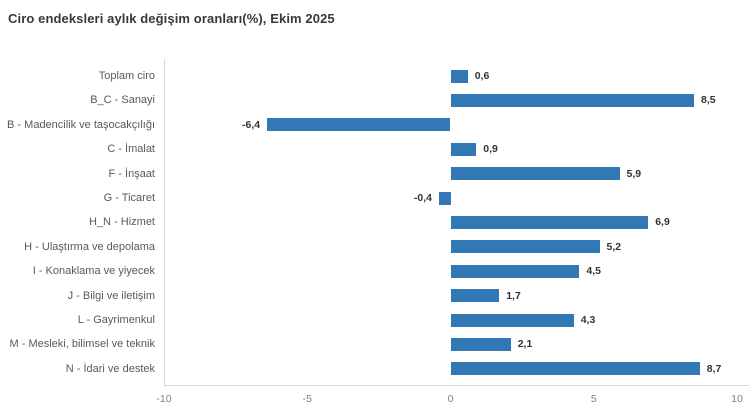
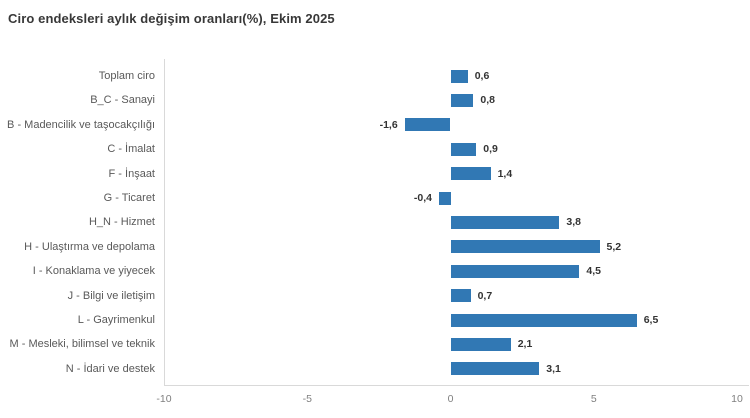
B_C - Sanayi: 8,5 -> 0,8
B - Madencilik ve taşocakçılığı: -6,4 -> -1,6
F - İnşaat: 5,9 -> 1,4
H_N - Hizmet: 6,9 -> 3,8
J - Bilgi ve iletişim: 1,7 -> 0,7
L - Gayrimenkul: 4,3 -> 6,5
N - İdari ve destek: 8,7 -> 3,1
